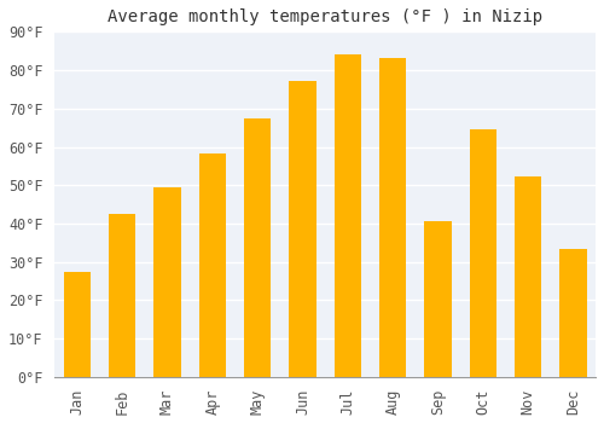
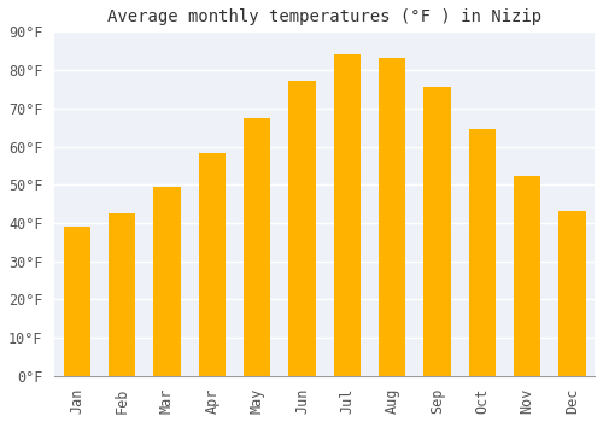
Jan: 27.5°F -> 39.2°F
Sep: 40.5°F -> 75.7°F
Dec: 33.5°F -> 43.3°F
